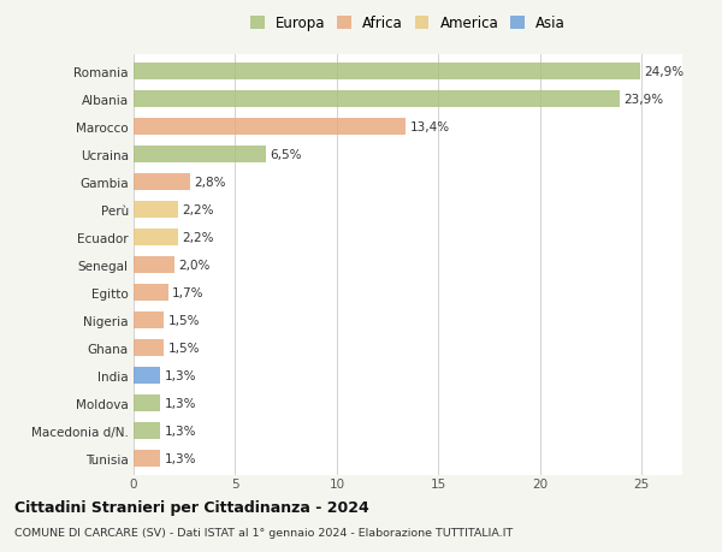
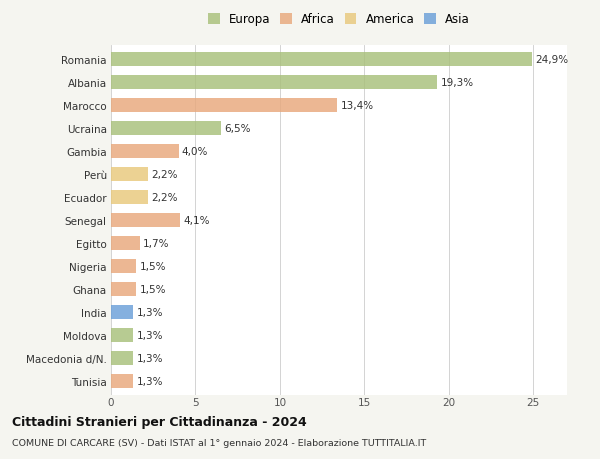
Albania: 23,9% -> 19,3%
Gambia: 2,8% -> 4,0%
Senegal: 2,0% -> 4,1%
